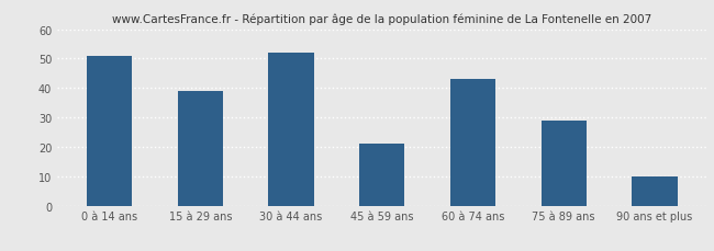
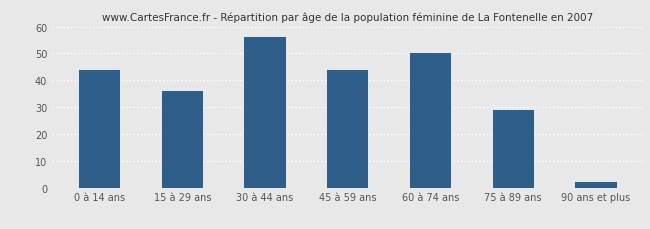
0 à 14 ans: 51 -> 44
15 à 29 ans: 39 -> 36
30 à 44 ans: 52 -> 56
45 à 59 ans: 21 -> 44
60 à 74 ans: 43 -> 50
90 ans et plus: 10 -> 2
